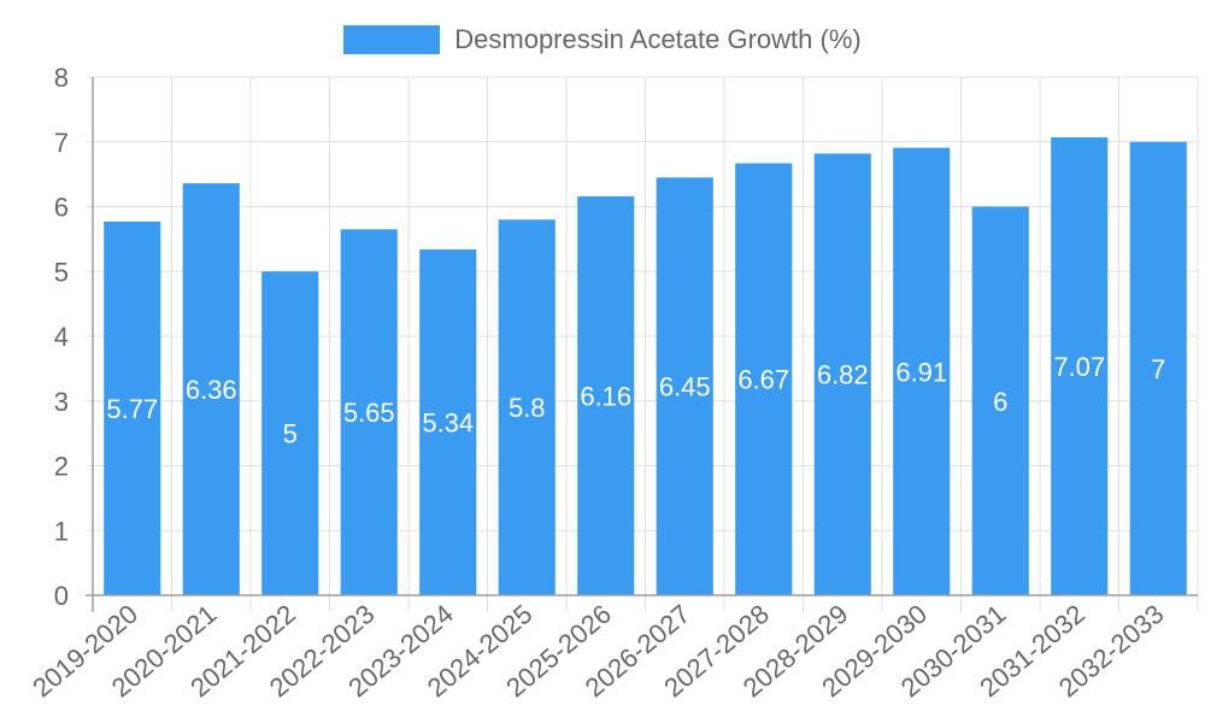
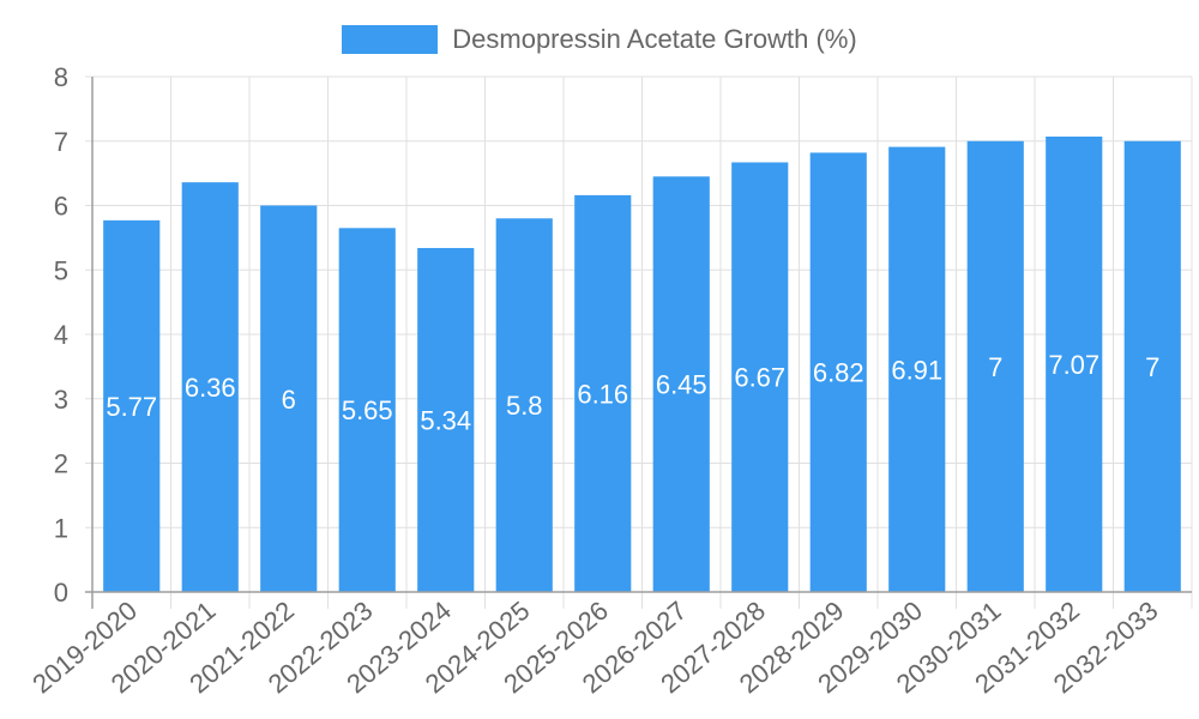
2021-2022: 5 -> 6
2030-2031: 6 -> 7
